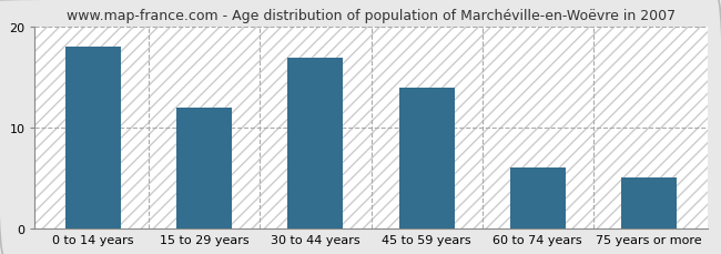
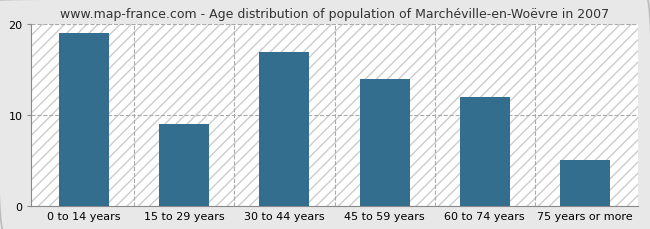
0 to 14 years: 18 -> 19
15 to 29 years: 12 -> 9
60 to 74 years: 6 -> 12
